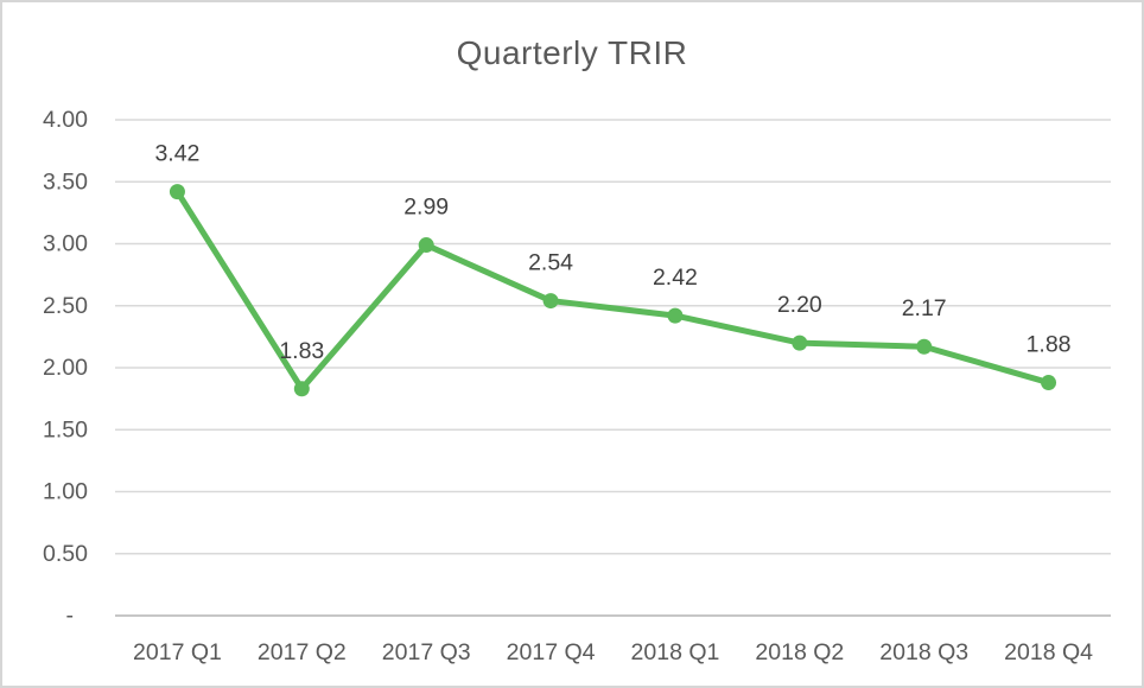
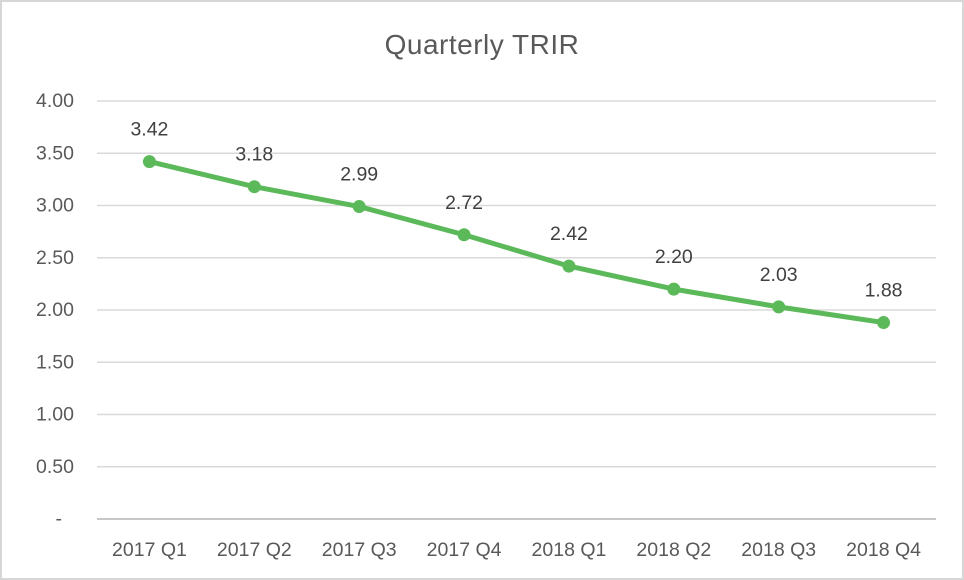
2017 Q2: 1.83 -> 3.18
2017 Q4: 2.54 -> 2.72
2018 Q3: 2.17 -> 2.03
